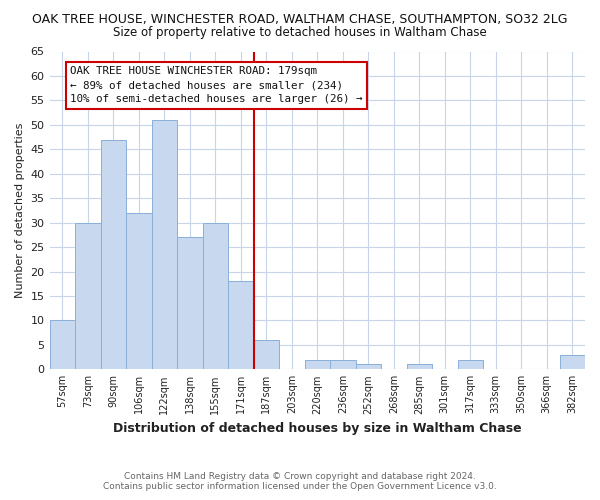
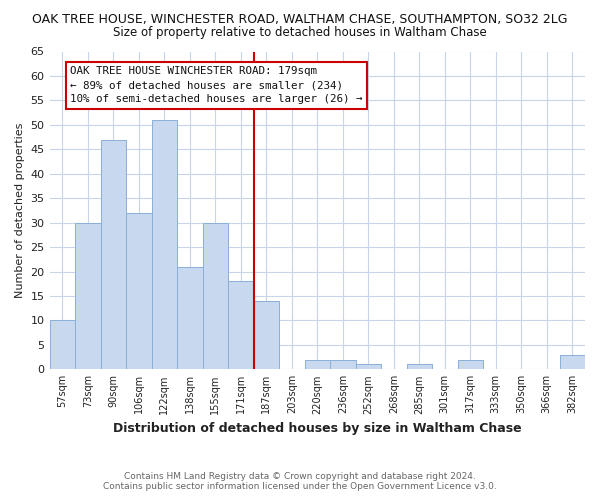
138sqm: 27 -> 21
187sqm: 6 -> 14
